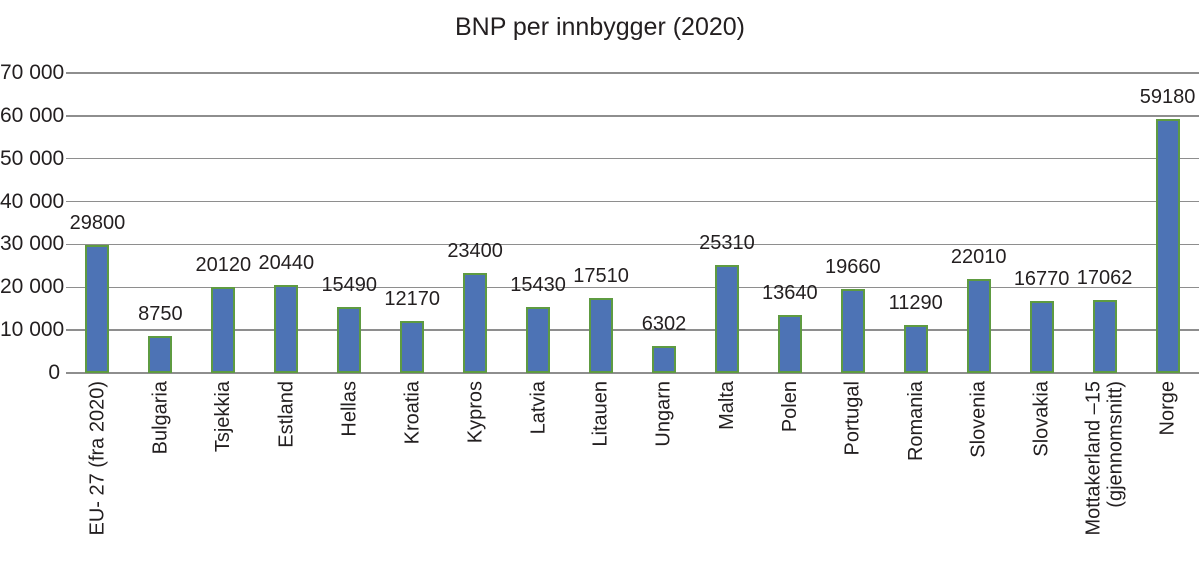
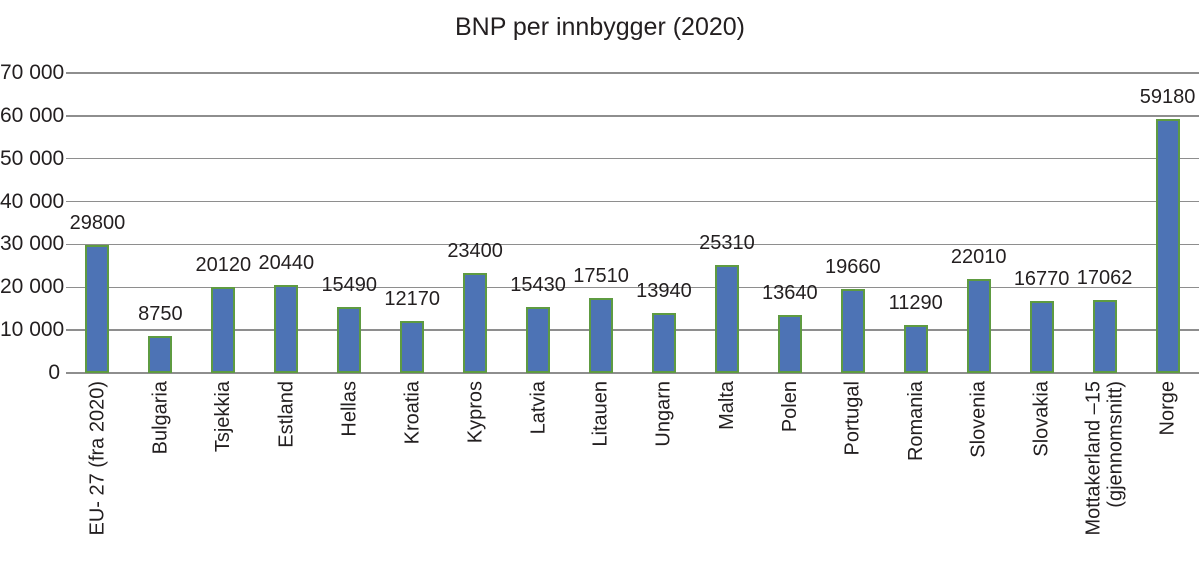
Ungarn: 6302 -> 13940
